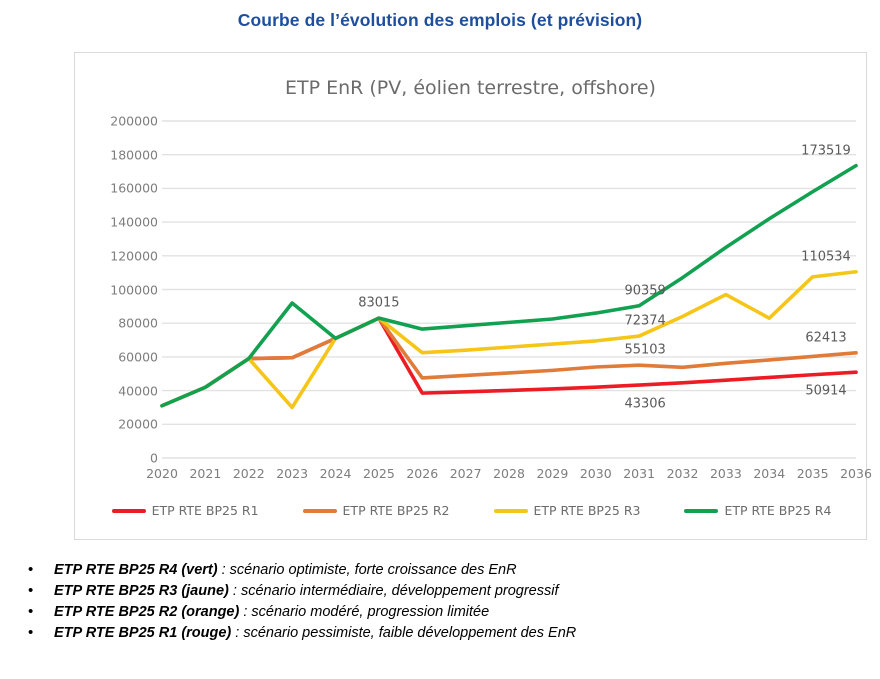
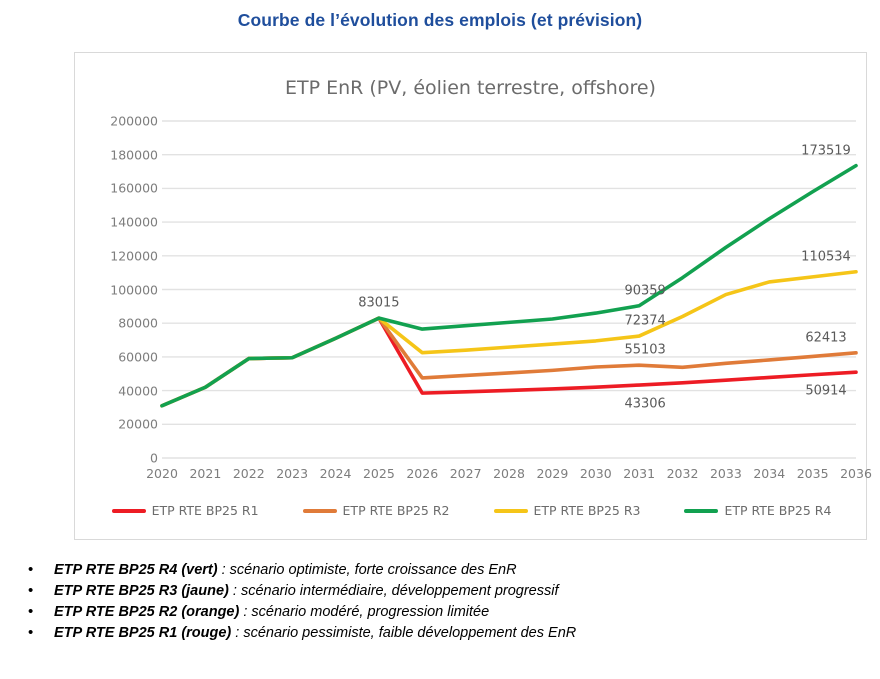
ETP RTE BP25 R3/2023: 30000 -> 60000
ETP RTE BP25 R4/2023: 92000 -> 60000
ETP RTE BP25 R3/2034: 83000 -> 104000
